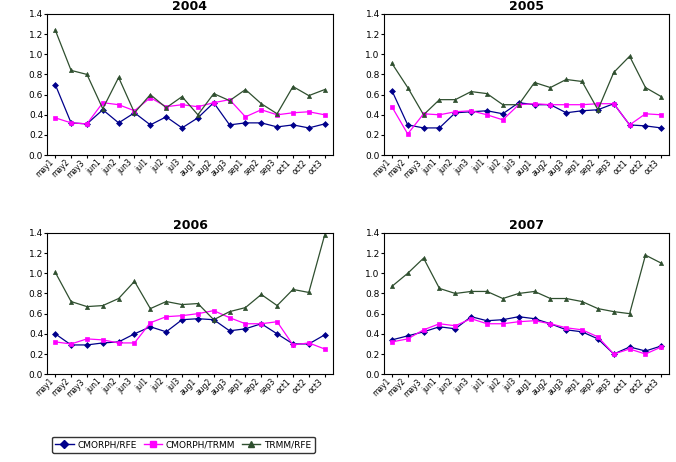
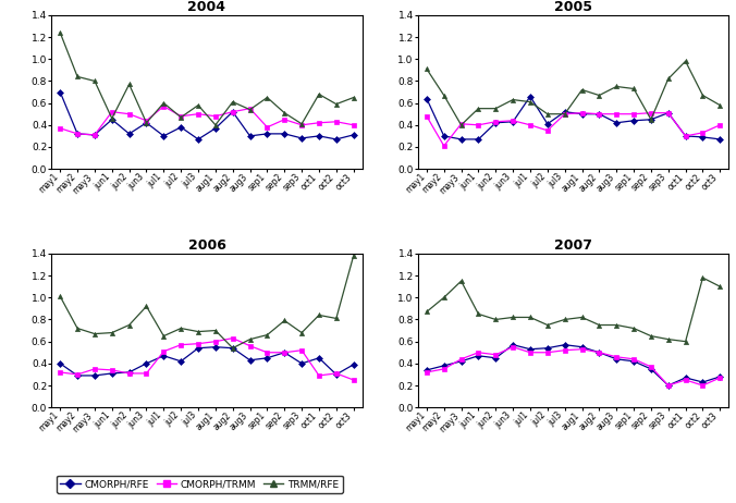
2005/CMORPH/RFE/jul1: 0.44 -> 0.66
2005/CMORPH/TRMM/oct2: 0.41 -> 0.33
2006/CMORPH/RFE/oct1: 0.30 -> 0.45
